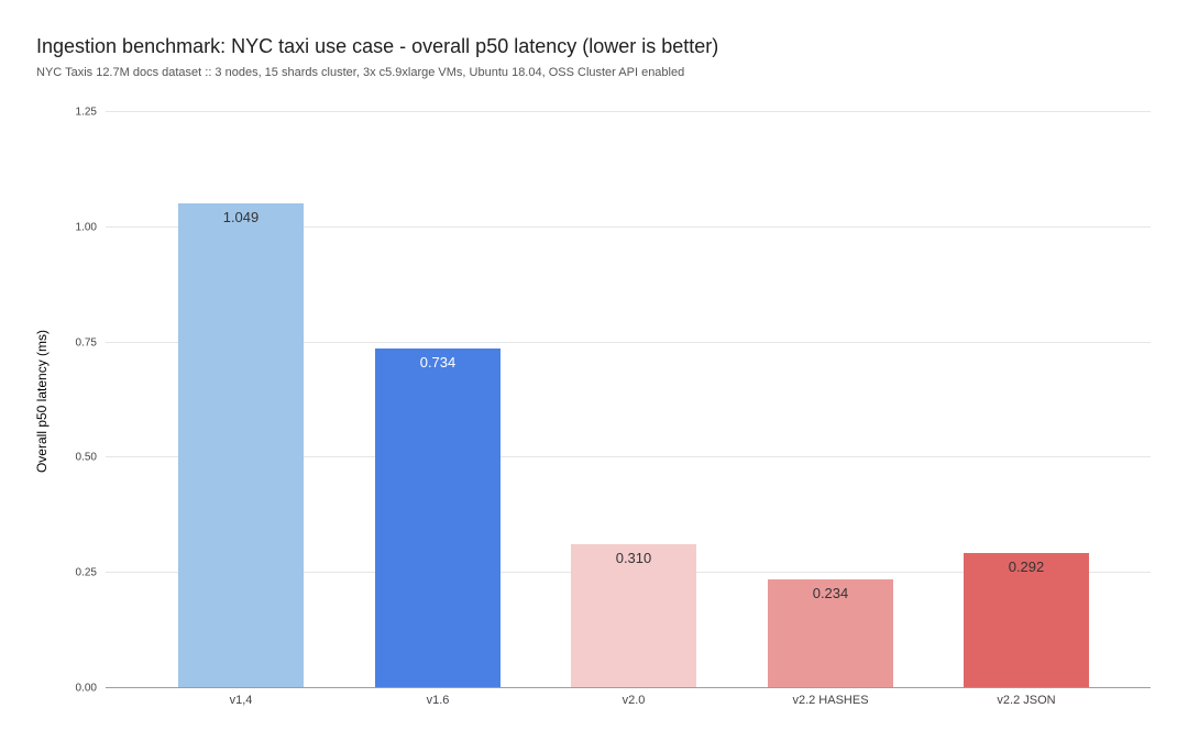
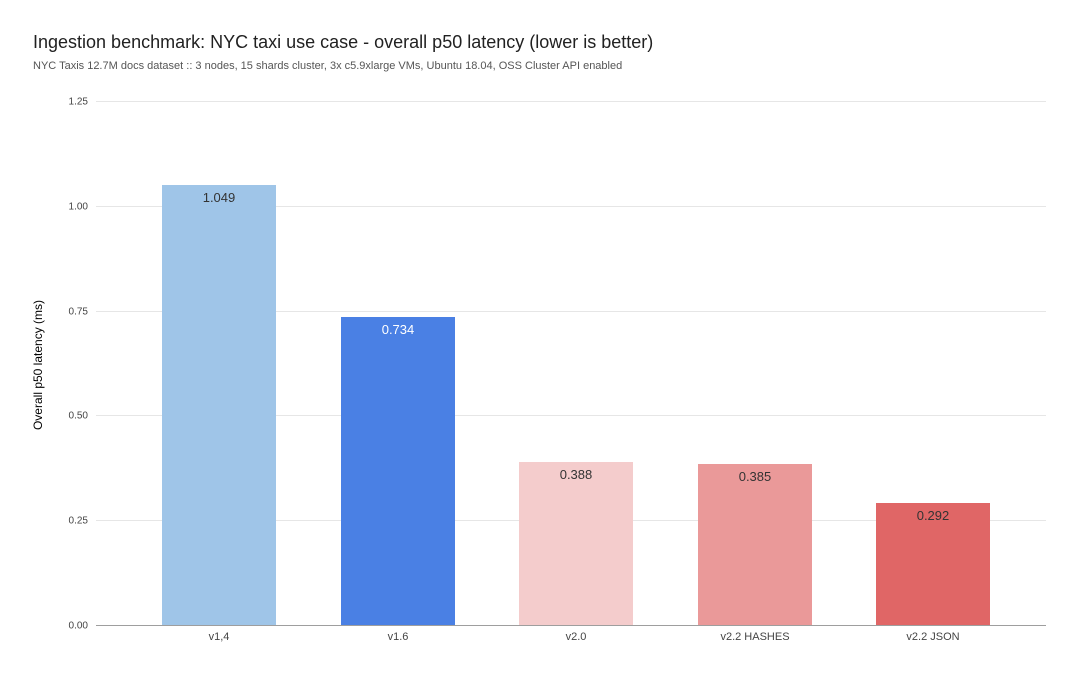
v2.0: 0.310 -> 0.388
v2.2 HASHES: 0.234 -> 0.385
